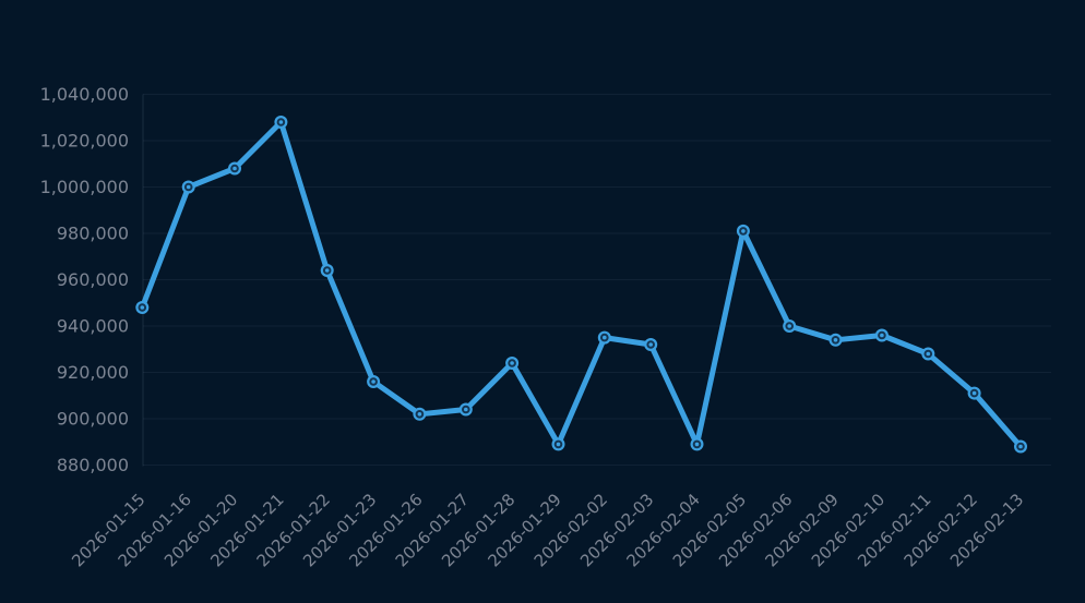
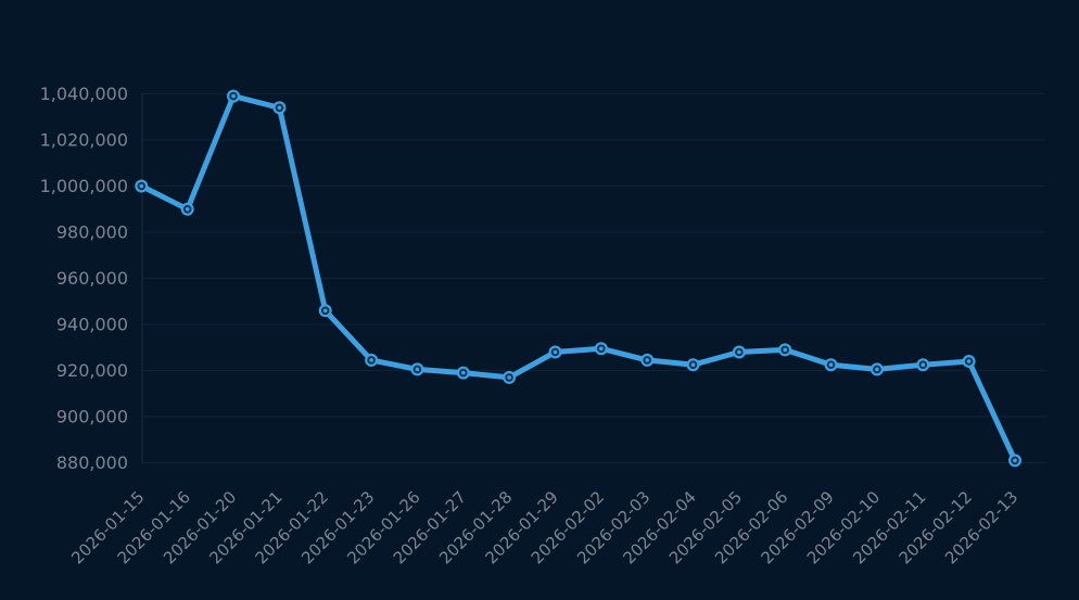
2026-01-15: 948000 -> 1000000
2026-01-16: 1000000 -> 990000
2026-01-20: 1008000 -> 1039000
2026-01-21: 1028000 -> 1034000
2026-01-22: 964000 -> 946000
2026-01-23: 916000 -> 924000
2026-01-26: 902000 -> 920000
2026-01-27: 904000 -> 919000
2026-01-28: 924000 -> 917000
2026-01-29: 889000 -> 928000
2026-02-02: 935000 -> 930000
2026-02-03: 932000 -> 924000
2026-02-04: 889000 -> 922000
2026-02-05: 981000 -> 928000
2026-02-06: 940000 -> 929000
2026-02-09: 934000 -> 922000
2026-02-10: 936000 -> 920000
2026-02-11: 928000 -> 922000
2026-02-12: 911000 -> 924000
2026-02-13: 888000 -> 881000
